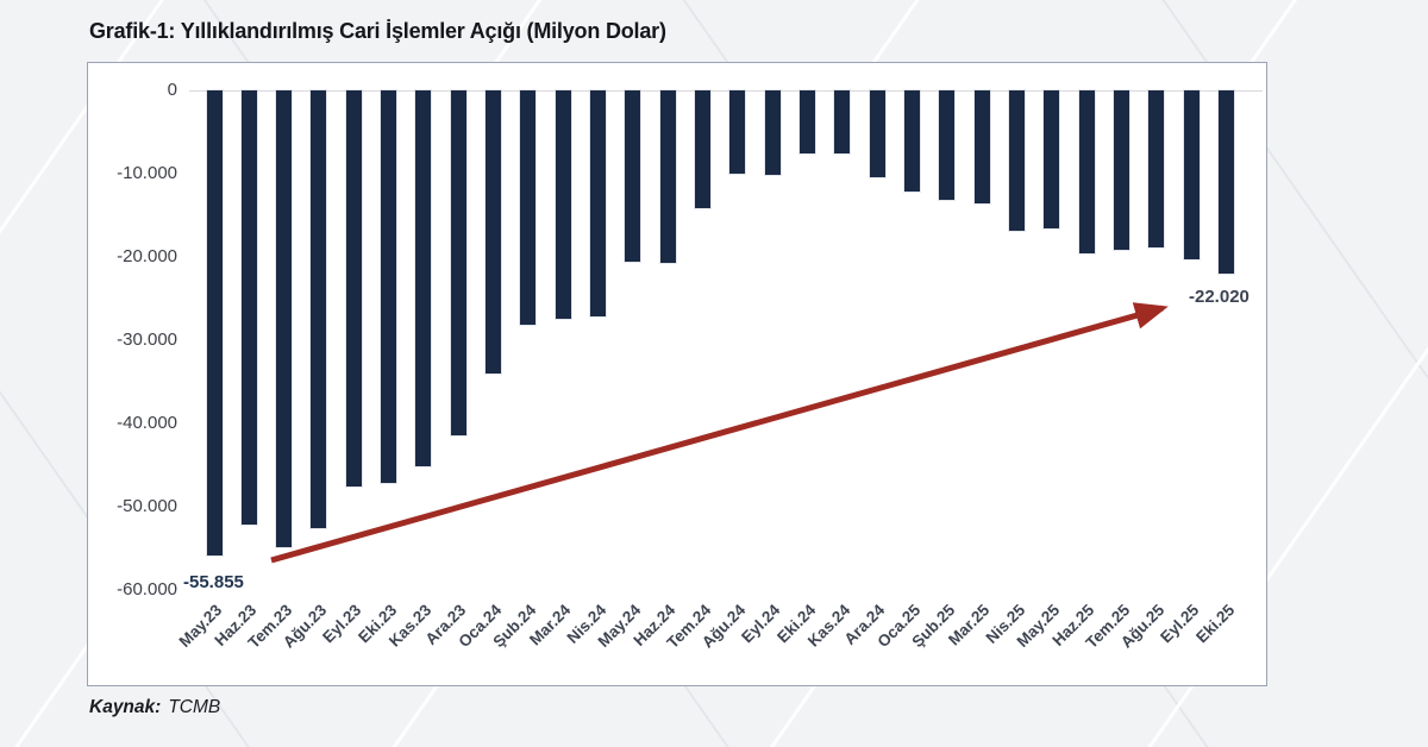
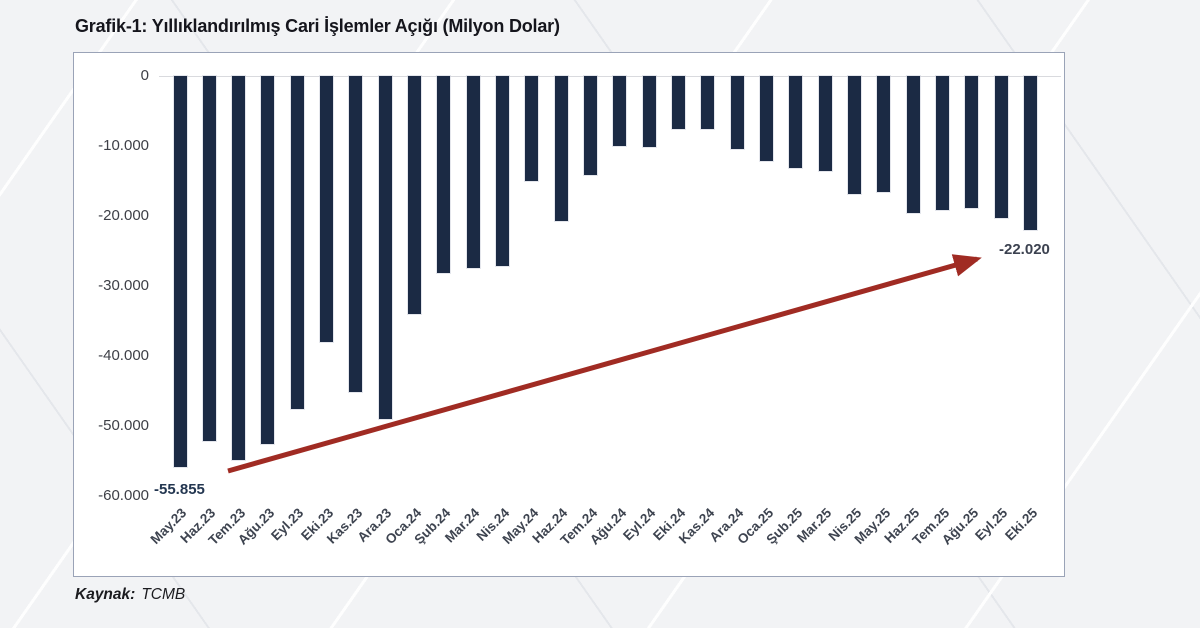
Eki.23: -47000 -> -38000
Ara.23: -41000 -> -49000
May.24: -21000 -> -15000
